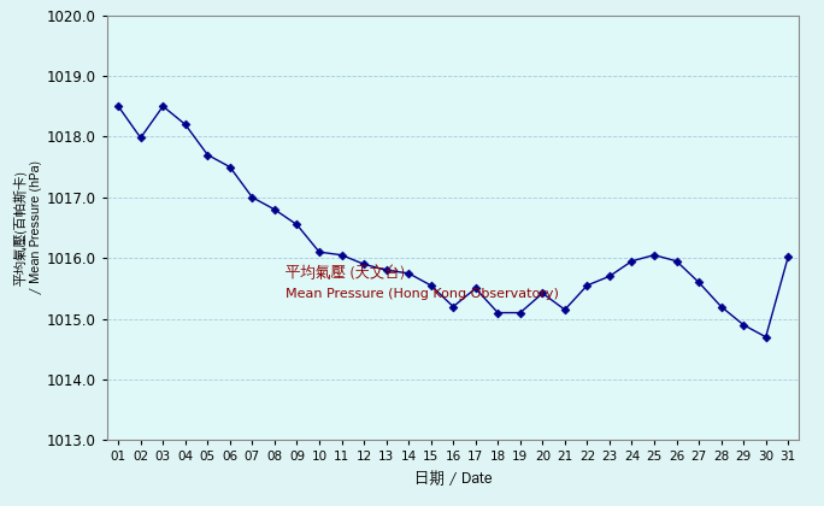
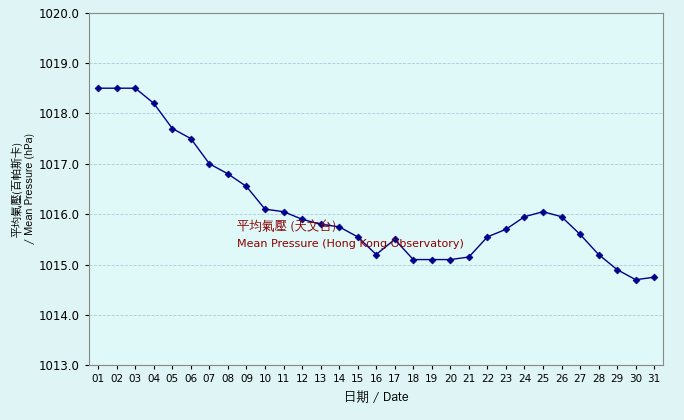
02: 1017.98 -> 1018.50
20: 1015.42 -> 1015.10
31: 1016.02 -> 1014.75
